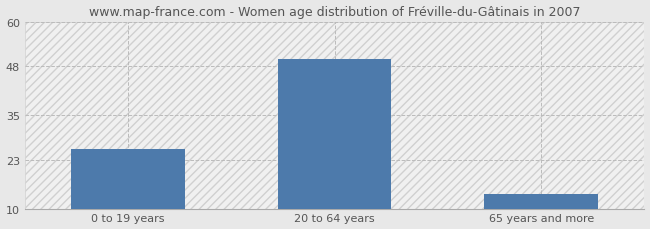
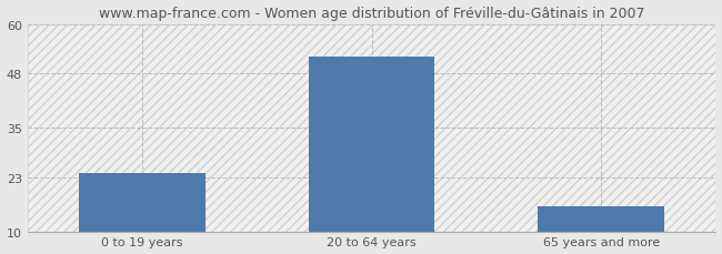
0 to 19 years: 26 -> 24
20 to 64 years: 50 -> 52
65 years and more: 14 -> 16
